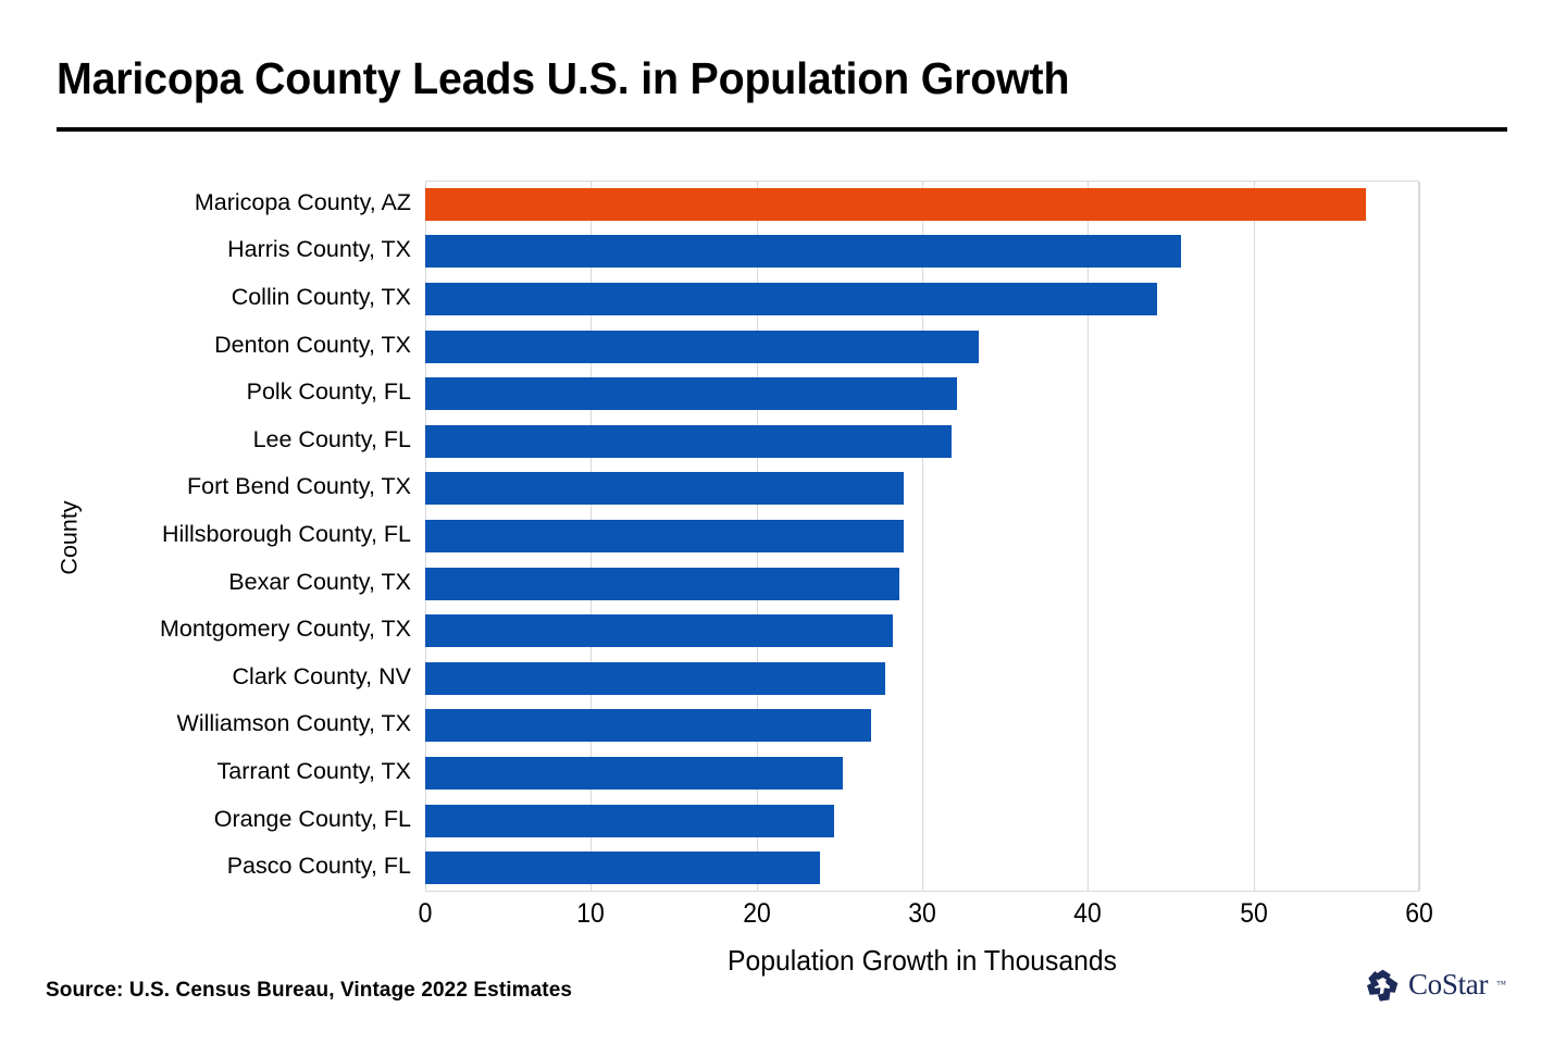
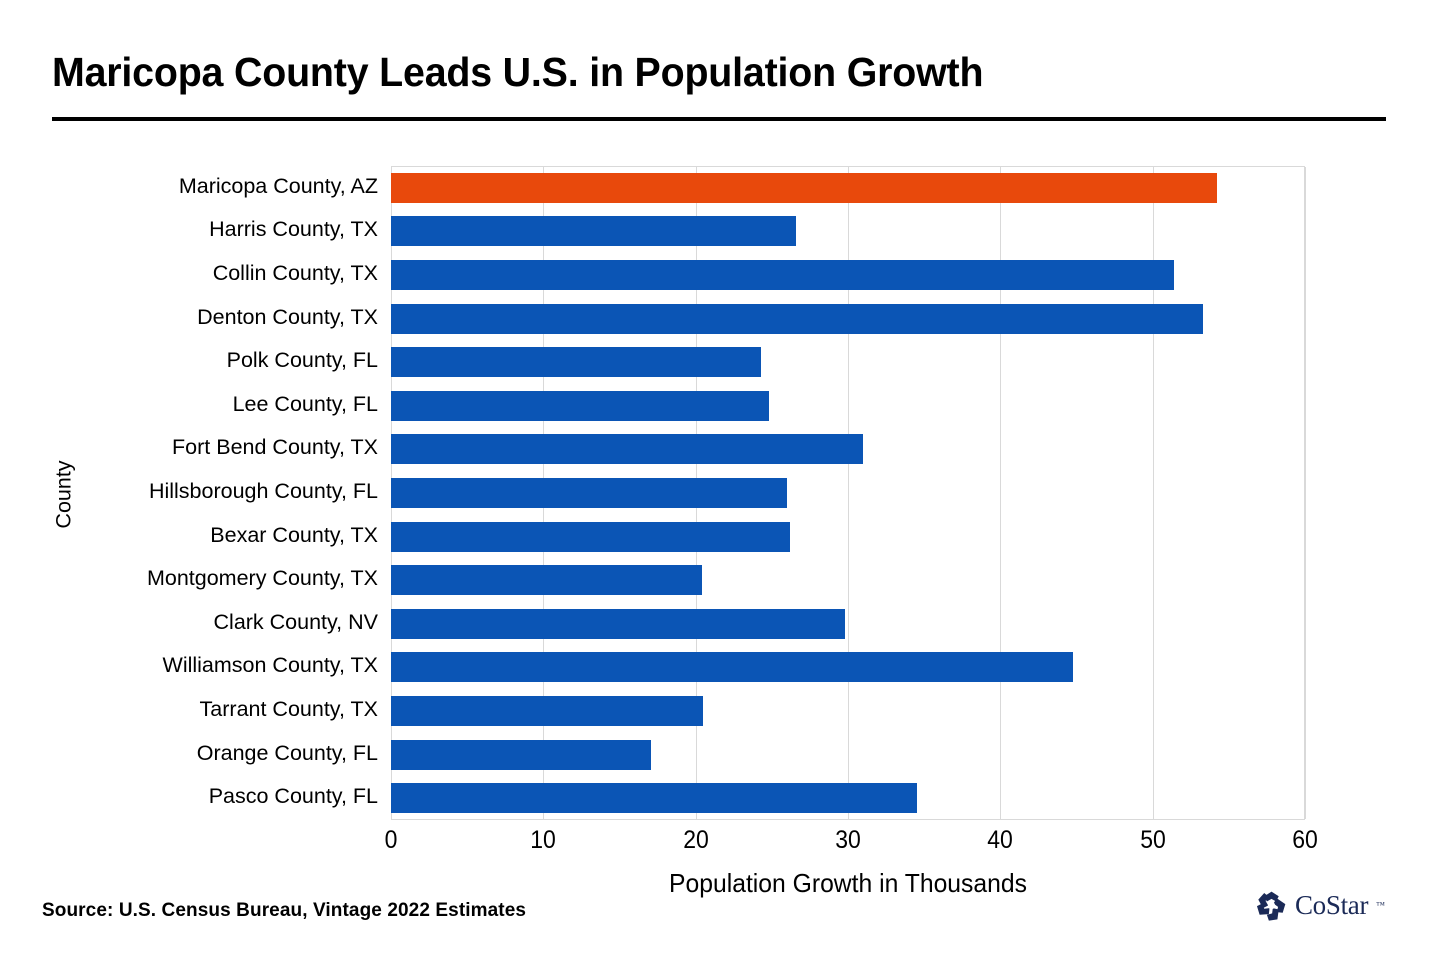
Maricopa County, AZ: 56.8 -> 54.2
Harris County, TX: 45.6 -> 26.6
Collin County, TX: 44.2 -> 51.4
Denton County, TX: 33.4 -> 53.3
Polk County, FL: 32.1 -> 24.3
Lee County, FL: 31.8 -> 24.8
Fort Bend County, TX: 28.9 -> 31.0
Hillsborough County, FL: 28.9 -> 26.0
Bexar County, TX: 28.6 -> 26.2
Montgomery County, TX: 28.2 -> 20.4
Clark County, NV: 27.8 -> 29.8
Williamson County, TX: 26.9 -> 44.8
Tarrant County, TX: 25.2 -> 20.5
Orange County, FL: 24.7 -> 17.1
Pasco County, FL: 23.8 -> 34.5
